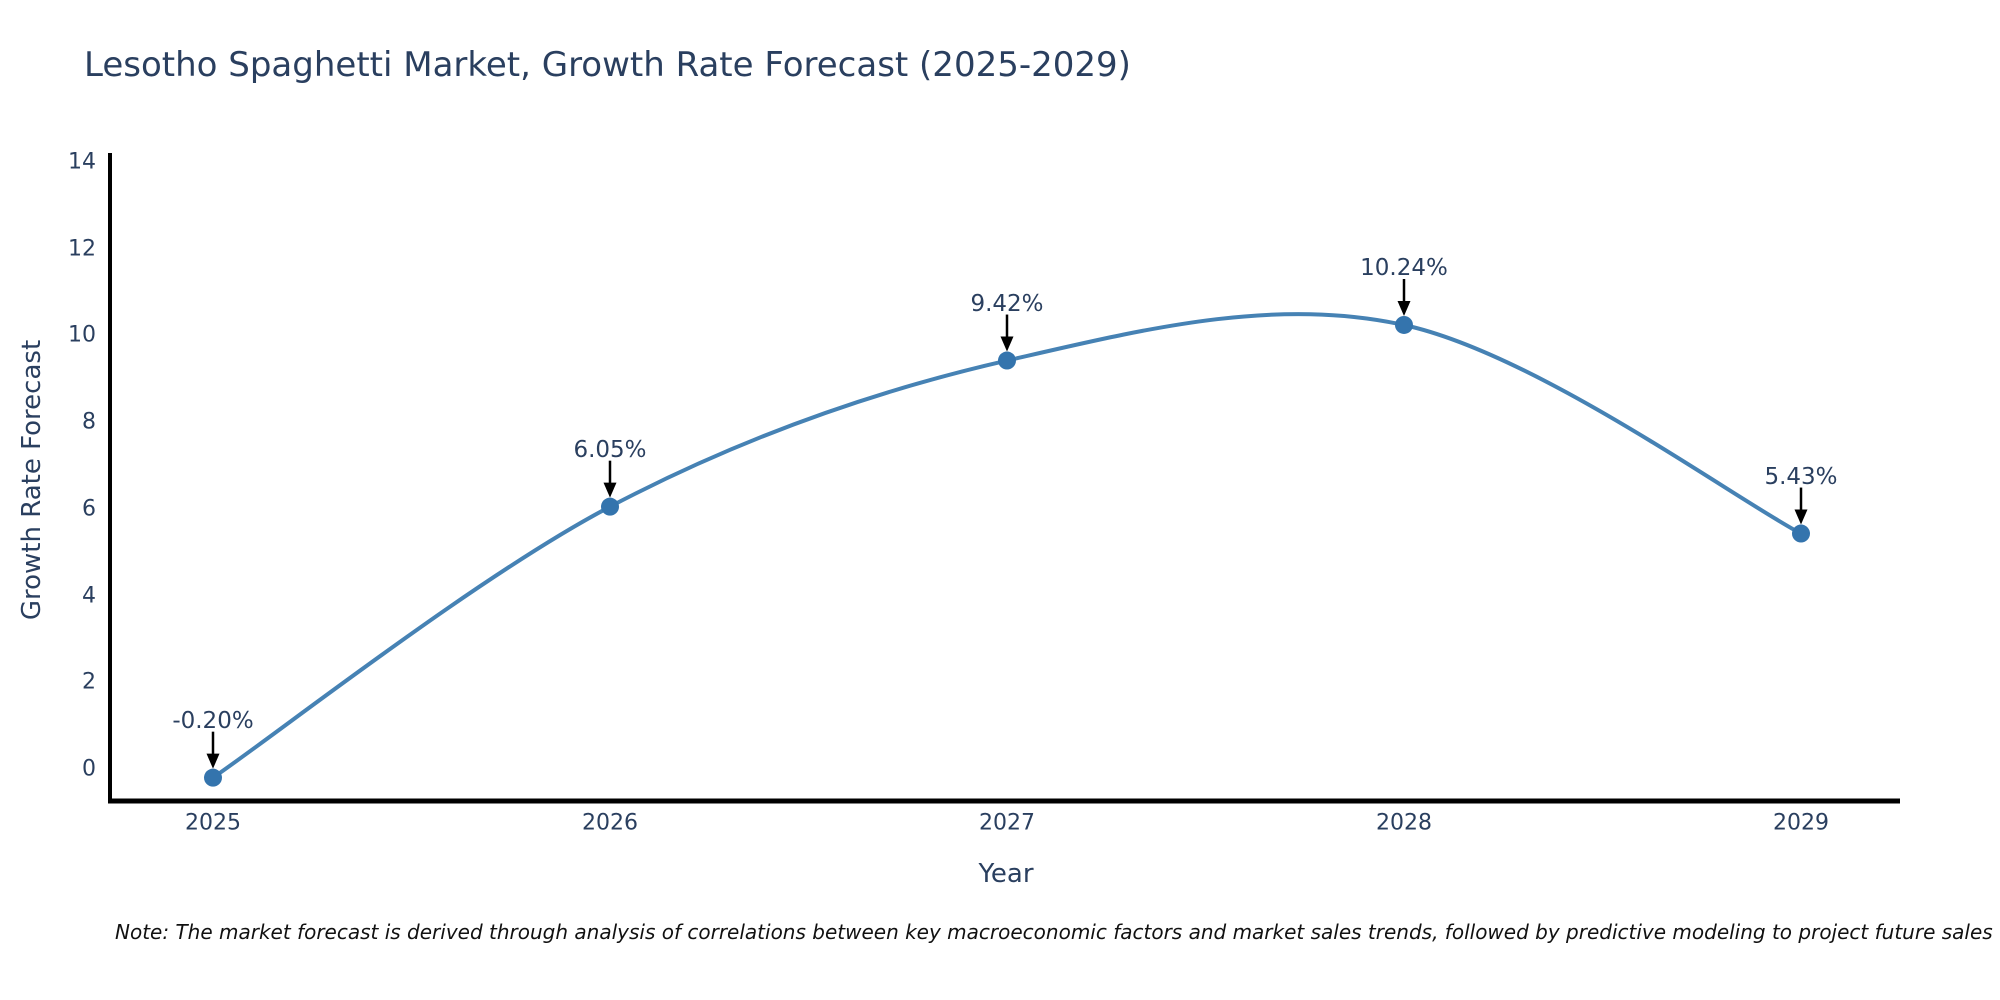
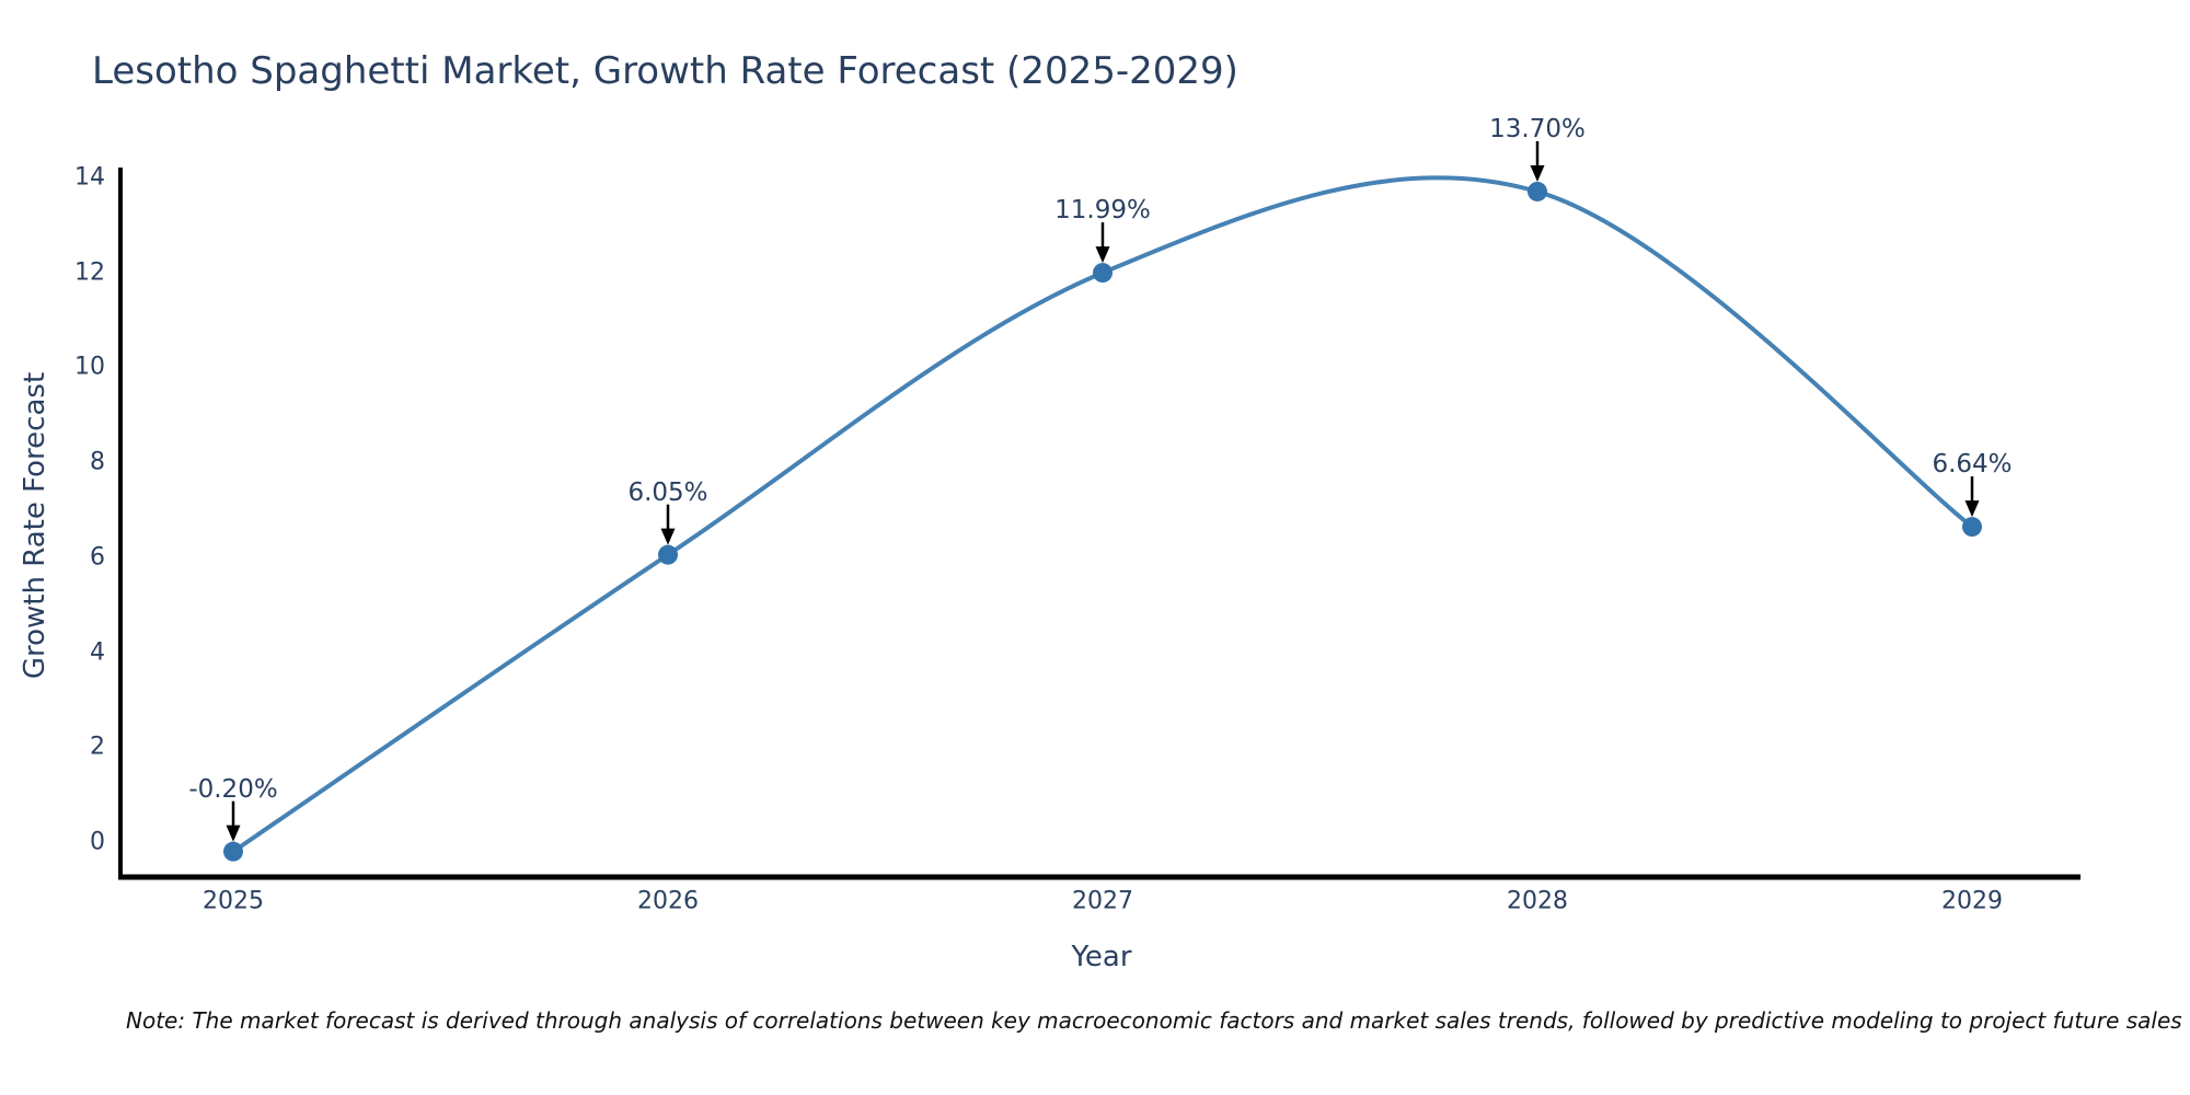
2027: 9.42% -> 11.99%
2028: 10.24% -> 13.70%
2029: 5.43% -> 6.64%
